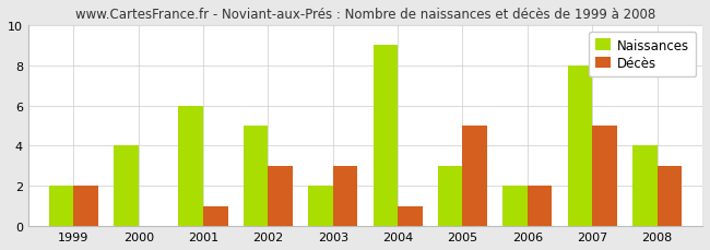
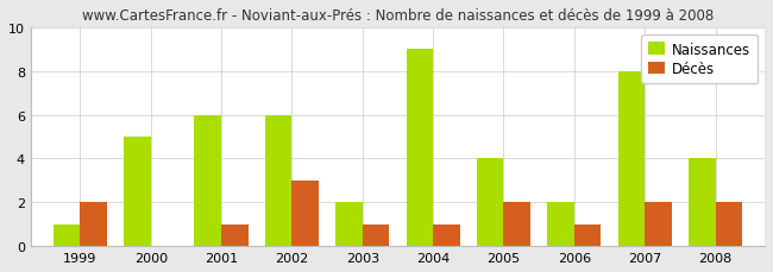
Naissances/1999: 2 -> 1
Naissances/2000: 4 -> 5
Naissances/2002: 5 -> 6
Décès/2003: 3 -> 1
Naissances/2005: 3 -> 4
Décès/2005: 5 -> 2
Décès/2006: 2 -> 1
Décès/2007: 5 -> 2
Décès/2008: 3 -> 2
